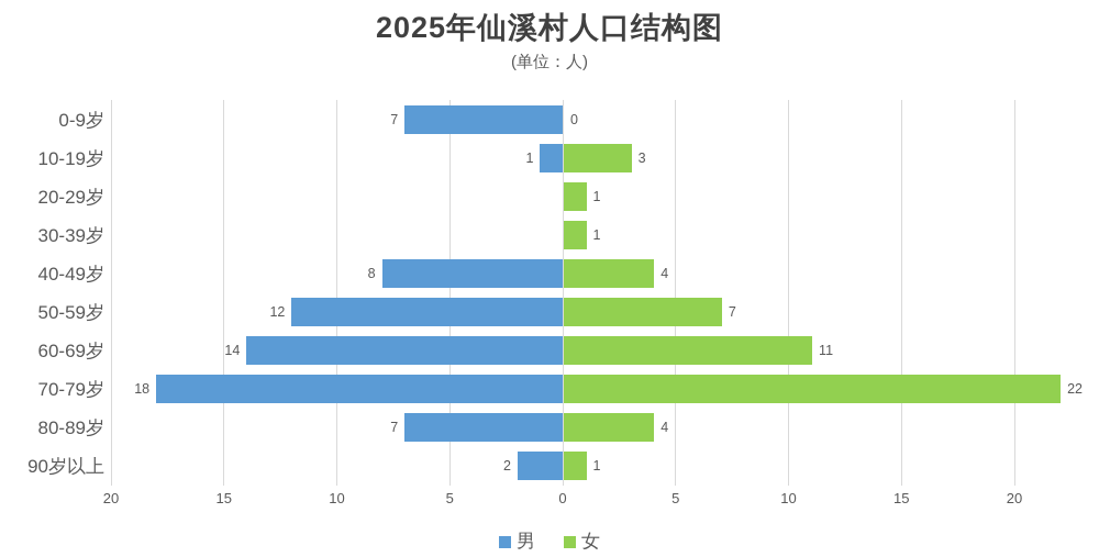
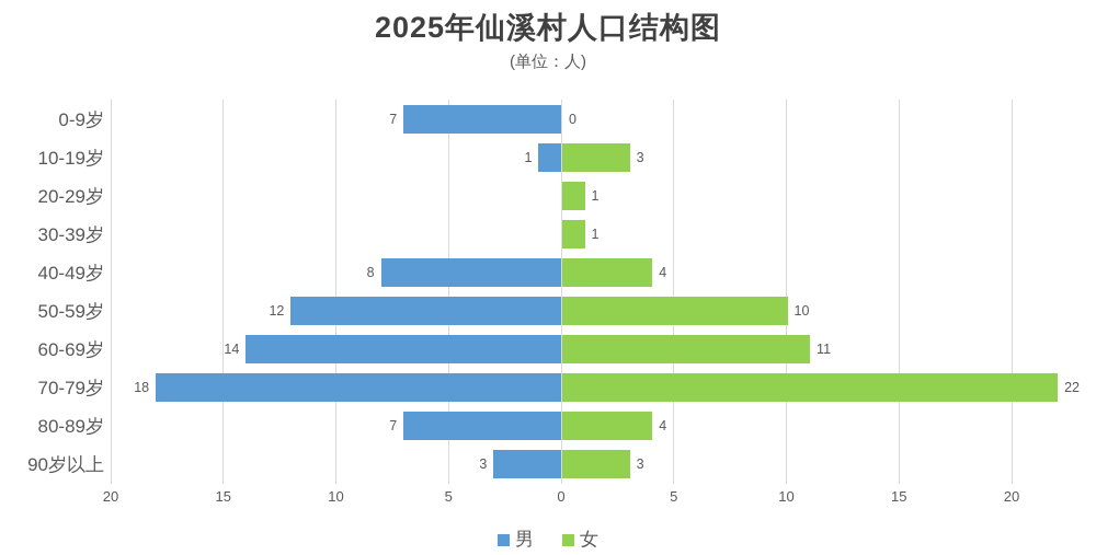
女/50-59岁: 7 -> 10
男/90岁以上: 2 -> 3
女/90岁以上: 1 -> 3
